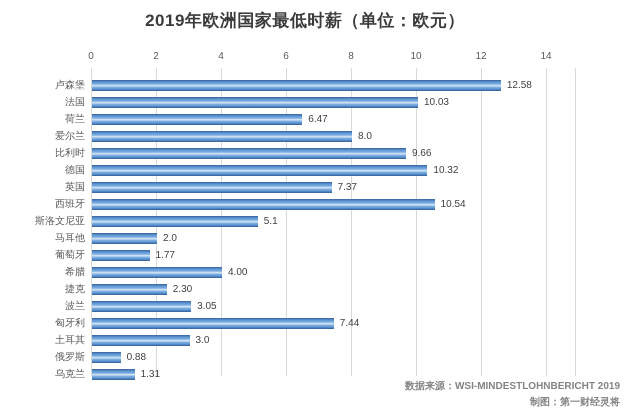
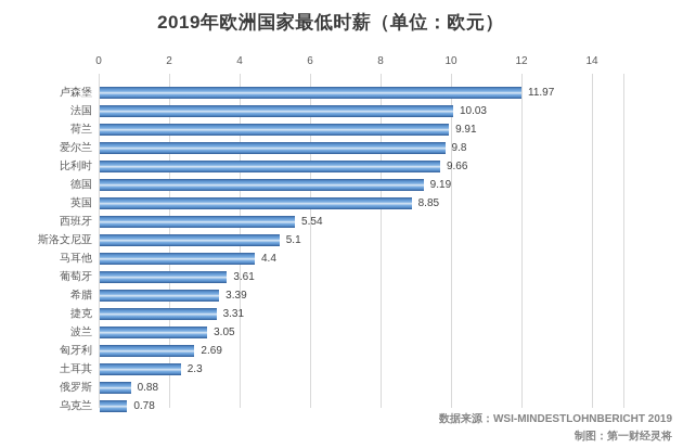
卢森堡: 12.58 -> 11.97
荷兰: 6.47 -> 9.91
爱尔兰: 8.0 -> 9.8
德国: 10.32 -> 9.19
英国: 7.37 -> 8.85
西班牙: 10.54 -> 5.54
马耳他: 2.0 -> 4.4
葡萄牙: 1.77 -> 3.61
希腊: 4.00 -> 3.39
捷克: 2.30 -> 3.31
匈牙利: 7.44 -> 2.69
土耳其: 3.0 -> 2.3
乌克兰: 1.31 -> 0.78
